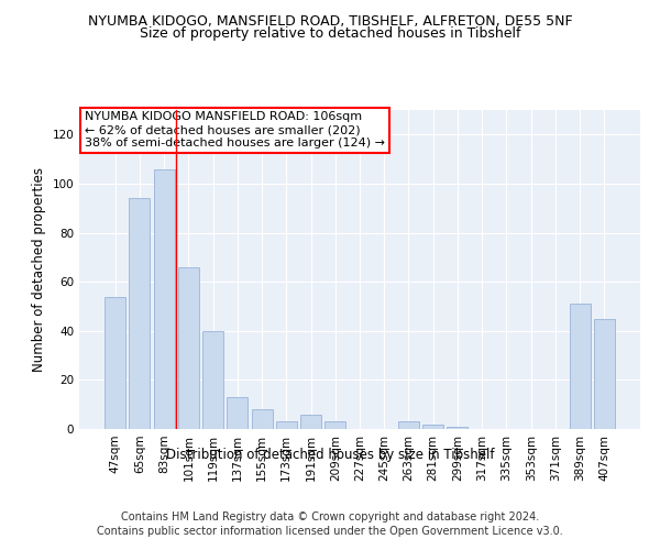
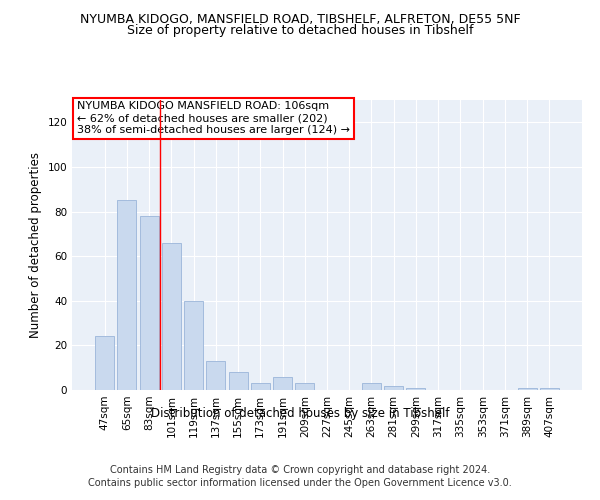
47sqm: 54 -> 24
65sqm: 94 -> 85
83sqm: 106 -> 78
389sqm: 51 -> 1
407sqm: 45 -> 1
